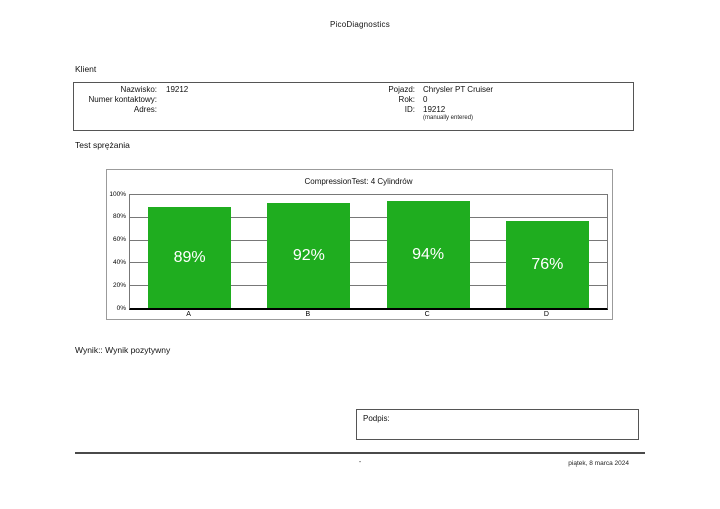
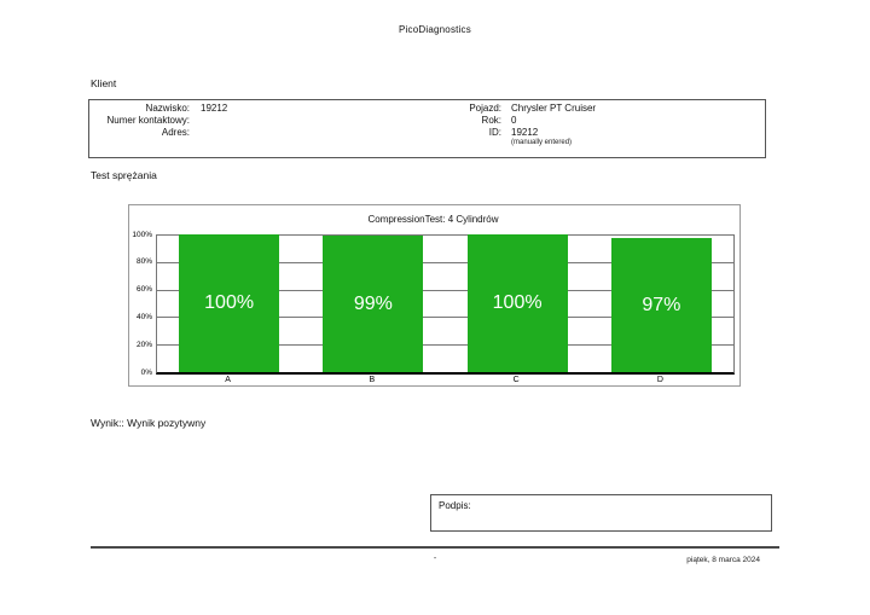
A: 89% -> 100%
B: 92% -> 99%
C: 94% -> 100%
D: 76% -> 97%
